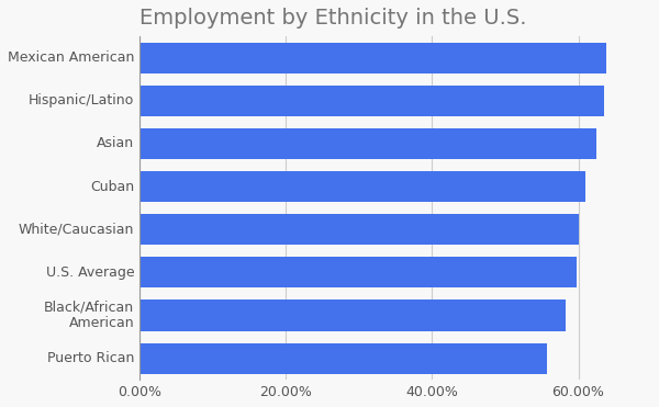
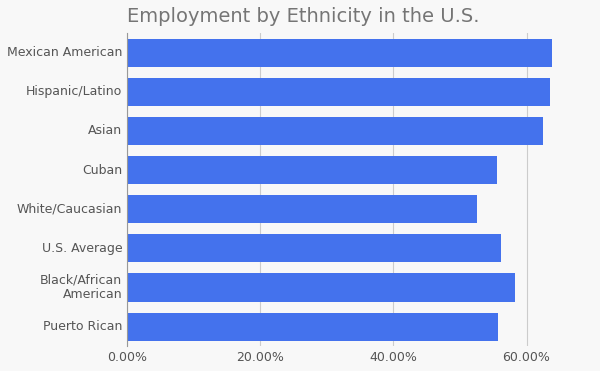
Cuban: 61.0% -> 55.6%
White/Caucasian: 60.0% -> 52.6%
U.S. Average: 59.7% -> 56.2%
